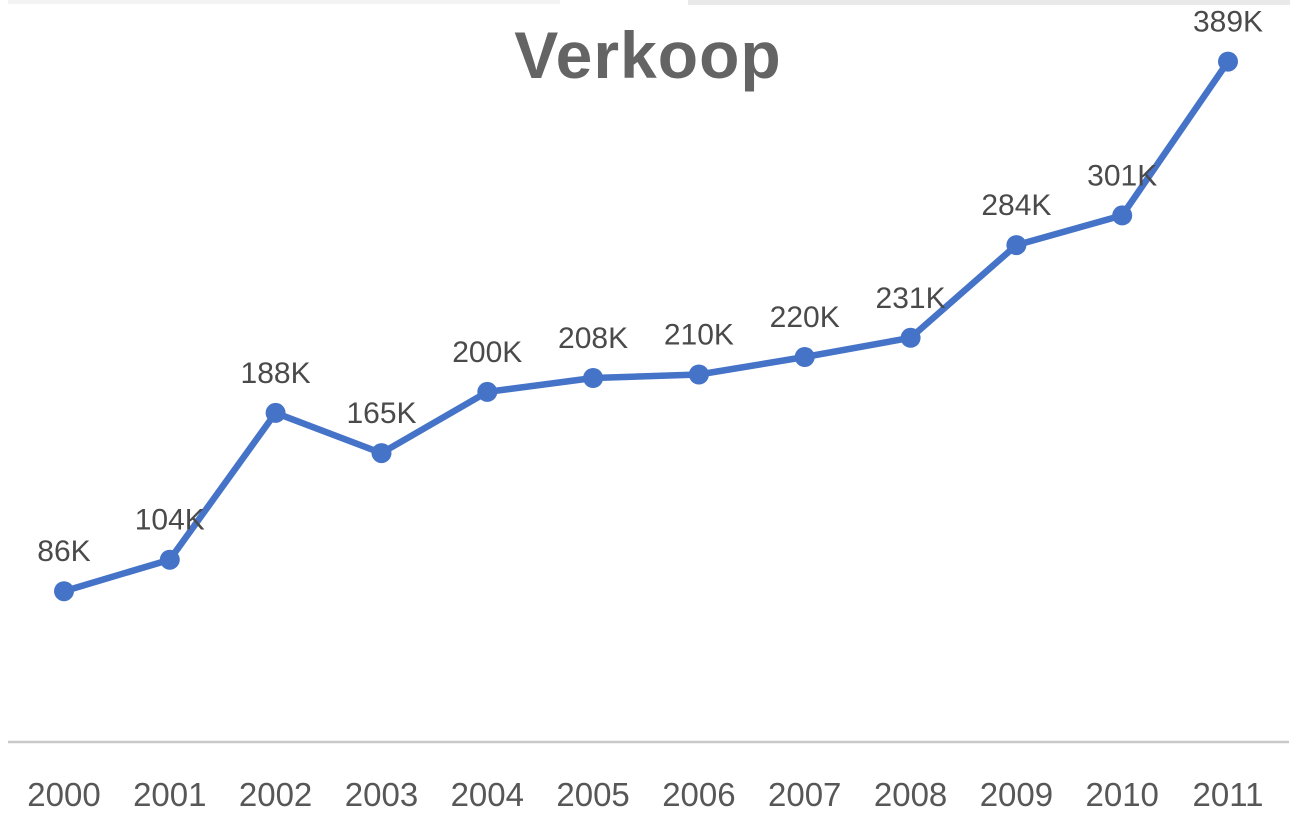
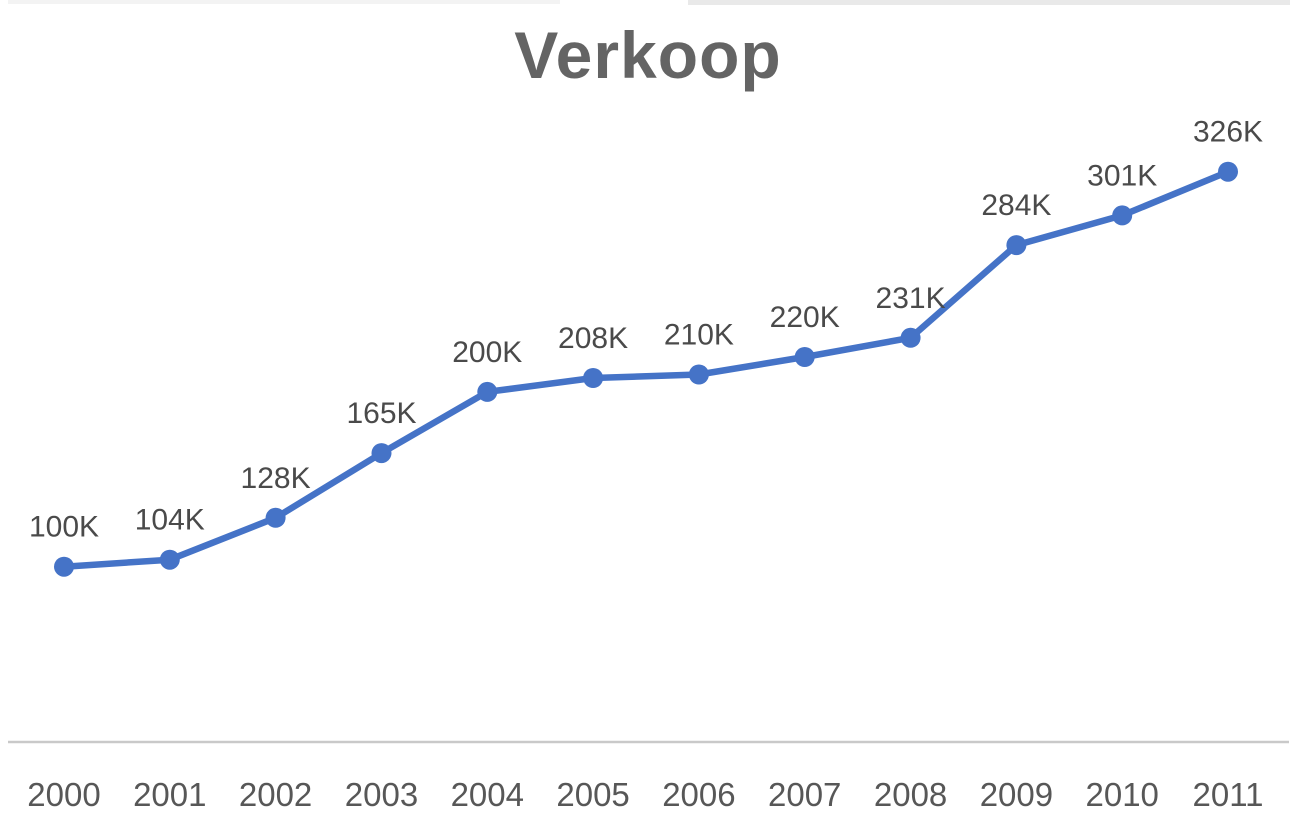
2000: 86K -> 100K
2002: 188K -> 128K
2011: 389K -> 326K
